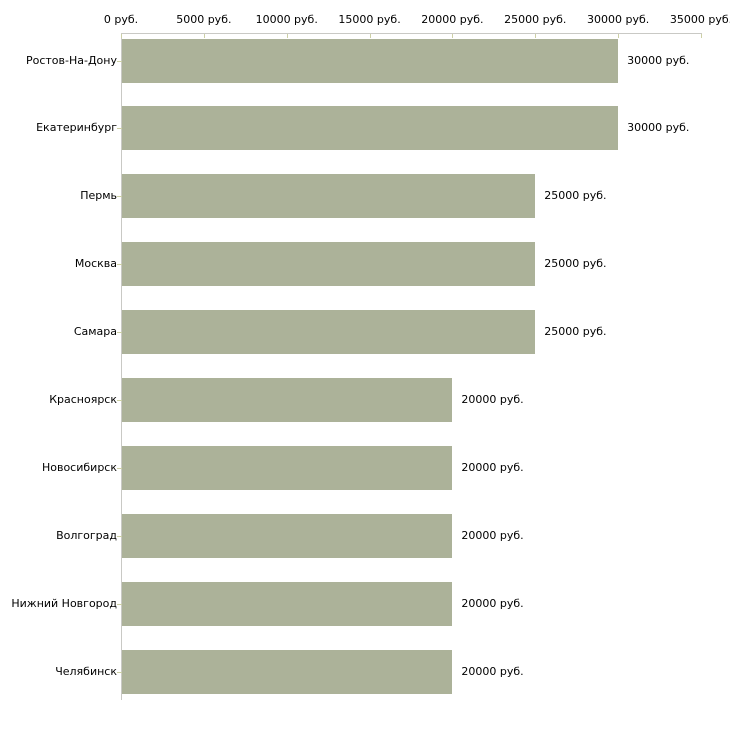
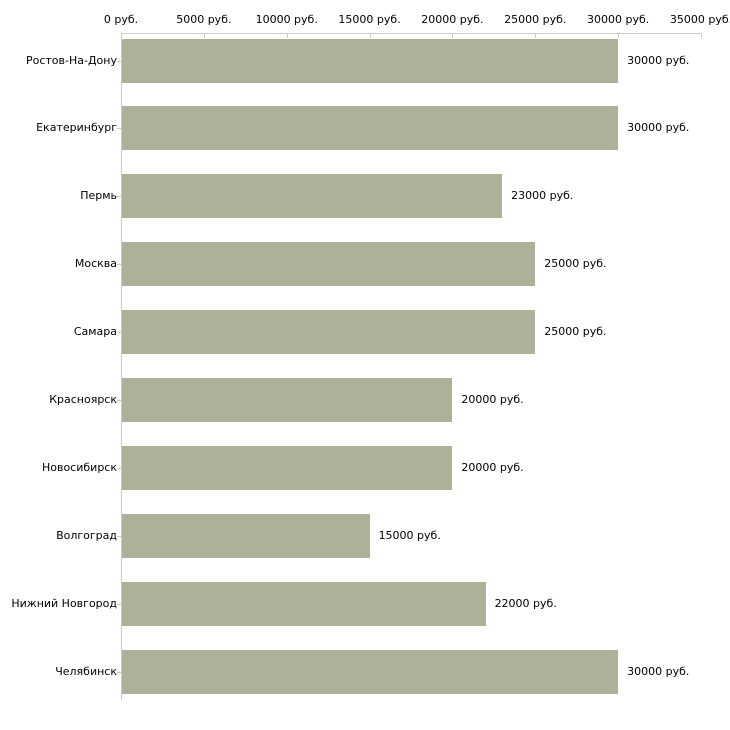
Пермь: 25000 -> 23000
Волгоград: 20000 -> 15000
Нижний Новгород: 20000 -> 22000
Челябинск: 20000 -> 30000
